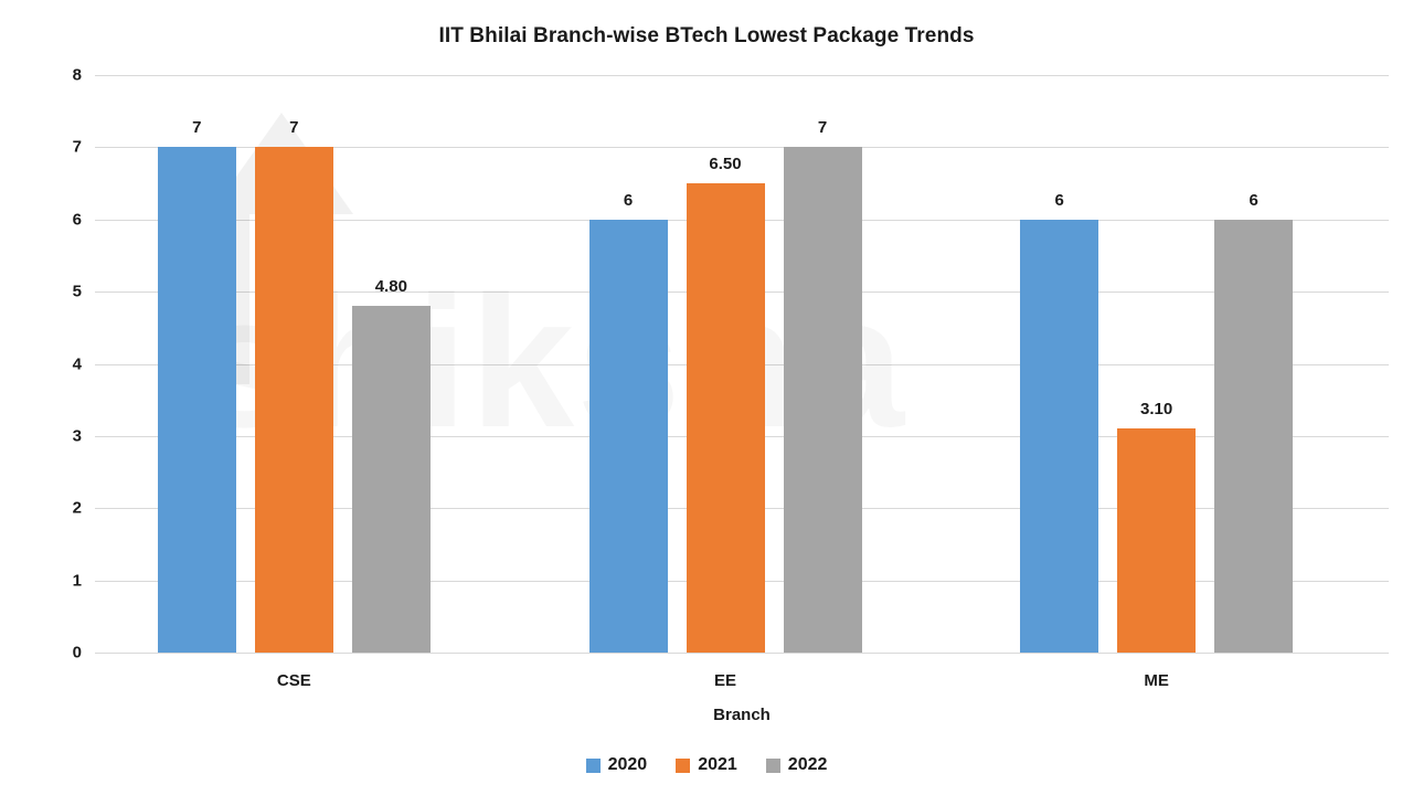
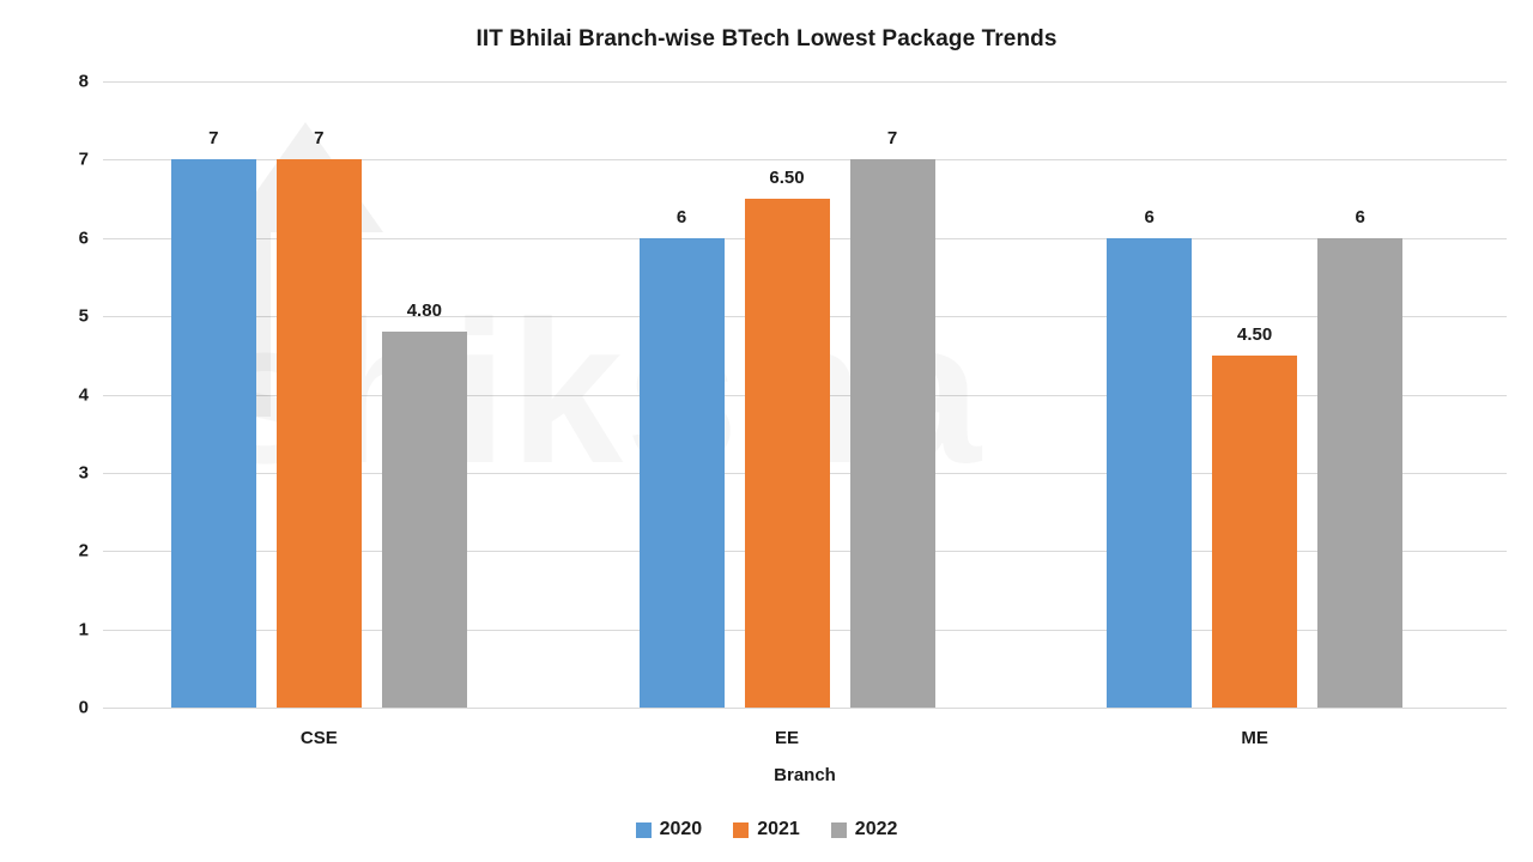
2021/ME: 3.10 -> 4.50
